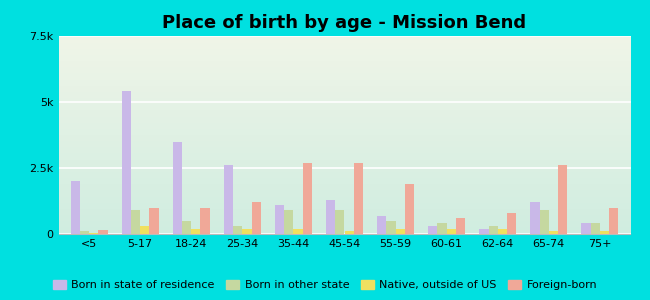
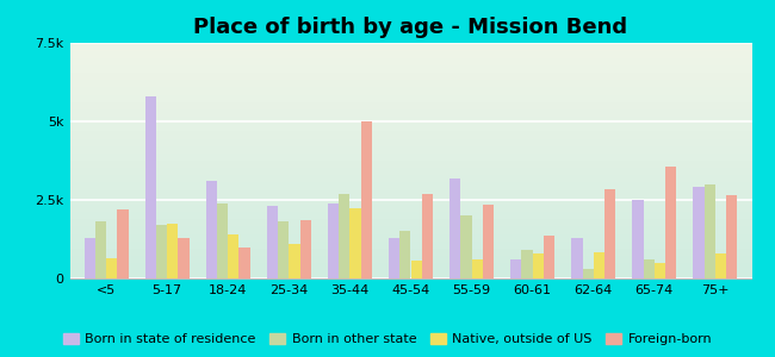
Born in state of residence/<5: 2.0k -> 1.3k
Born in other state/<5: 0.1k -> 1.8k
Native, outside of US/<5: 0.05k -> 0.65k
Foreign-born/<5: 0.15k -> 2.20k
Born in state of residence/5-17: 5.4k -> 5.8k
Born in other state/5-17: 0.9k -> 1.7k
Native, outside of US/5-17: 0.30k -> 1.75k
Foreign-born/5-17: 1.00k -> 1.30k
Born in state of residence/18-24: 3.5k -> 3.1k
Born in other state/18-24: 0.5k -> 2.4k
Native, outside of US/18-24: 0.20k -> 1.40k
Born in state of residence/25-34: 2.6k -> 2.3k
Born in other state/25-34: 0.3k -> 1.8k
Native, outside of US/25-34: 0.20k -> 1.10k
Foreign-born/25-34: 1.20k -> 1.85k
Born in state of residence/35-44: 1.1k -> 2.4k
Born in other state/35-44: 0.9k -> 2.7k
Native, outside of US/35-44: 0.20k -> 2.25k
Foreign-born/35-44: 2.70k -> 5.00k
Born in other state/45-54: 0.9k -> 1.5k
Native, outside of US/45-54: 0.10k -> 0.55k
Born in state of residence/55-59: 0.7k -> 3.2k
Born in other state/55-59: 0.5k -> 2.0k
Native, outside of US/55-59: 0.20k -> 0.60k
Foreign-born/55-59: 1.90k -> 2.35k
Born in state of residence/60-61: 0.3k -> 0.6k
Born in other state/60-61: 0.4k -> 0.9k
Native, outside of US/60-61: 0.20k -> 0.80k
Foreign-born/60-61: 0.60k -> 1.35k
Born in state of residence/62-64: 0.2k -> 1.3k
Native, outside of US/62-64: 0.20k -> 0.85k
Foreign-born/62-64: 0.80k -> 2.85k
Born in state of residence/65-74: 1.2k -> 2.5k
Born in other state/65-74: 0.9k -> 0.6k
Native, outside of US/65-74: 0.10k -> 0.50k
Foreign-born/65-74: 2.60k -> 3.55k
Born in state of residence/75+: 0.4k -> 2.9k
Born in other state/75+: 0.4k -> 3.0k
Native, outside of US/75+: 0.10k -> 0.80k
Foreign-born/75+: 1.00k -> 2.65k
